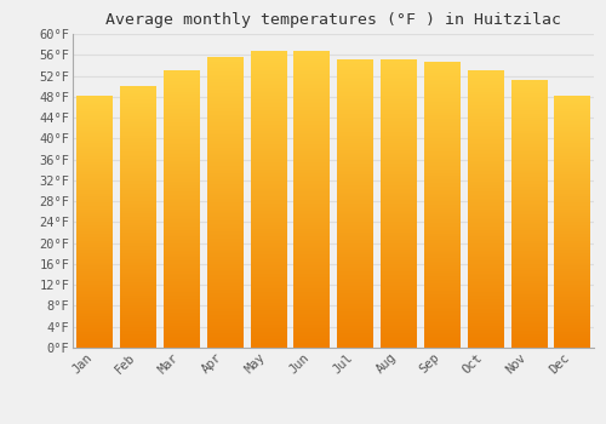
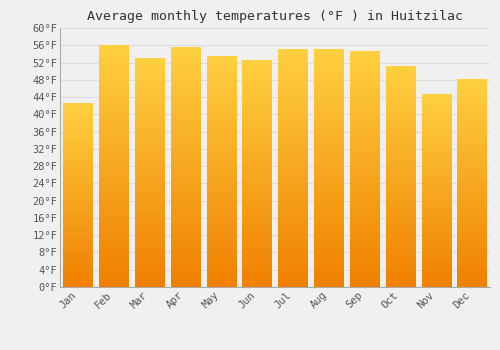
Jan: 48.0°F -> 42.5°F
Feb: 50.0°F -> 56.0°F
May: 56.7°F -> 53.5°F
Jun: 56.7°F -> 52.5°F
Oct: 53.0°F -> 51.0°F
Nov: 51.0°F -> 44.5°F
